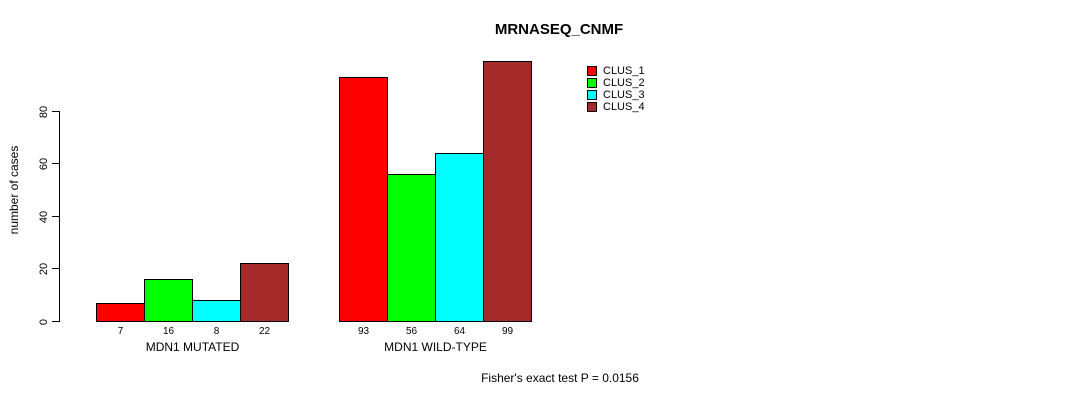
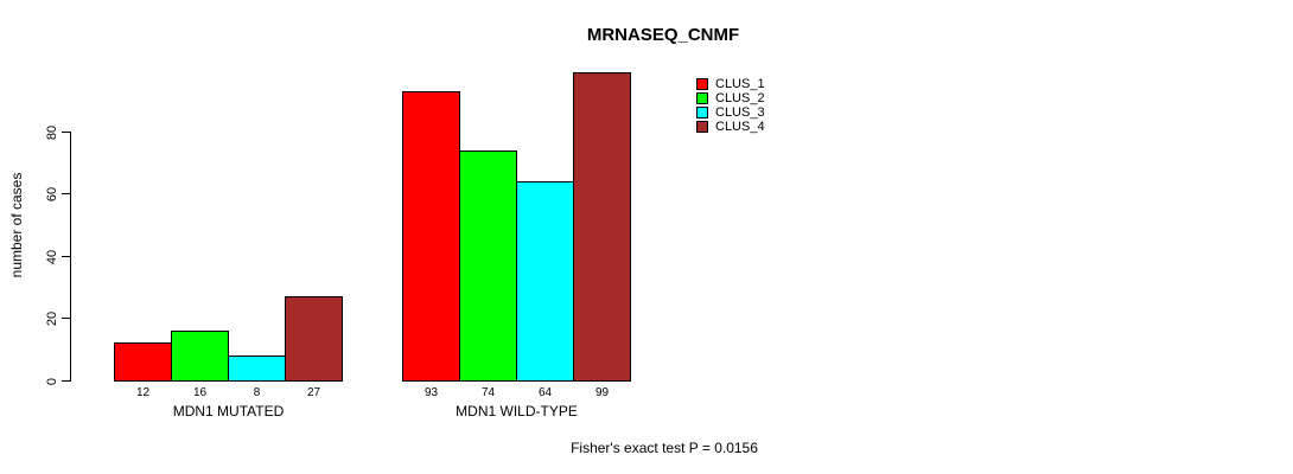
CLUS_1/MDN1 MUTATED: 7 -> 12
CLUS_4/MDN1 MUTATED: 22 -> 27
CLUS_2/MDN1 WILD-TYPE: 56 -> 74
